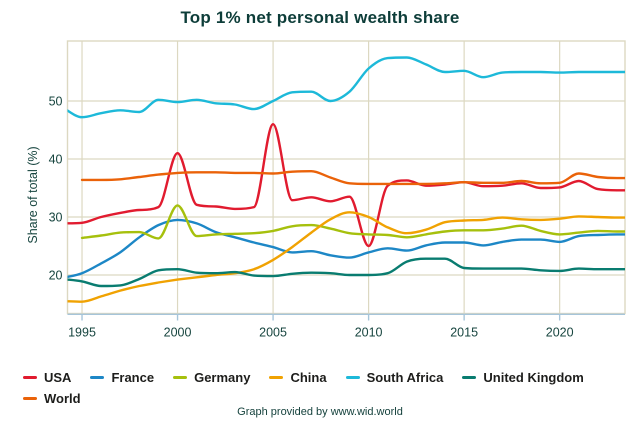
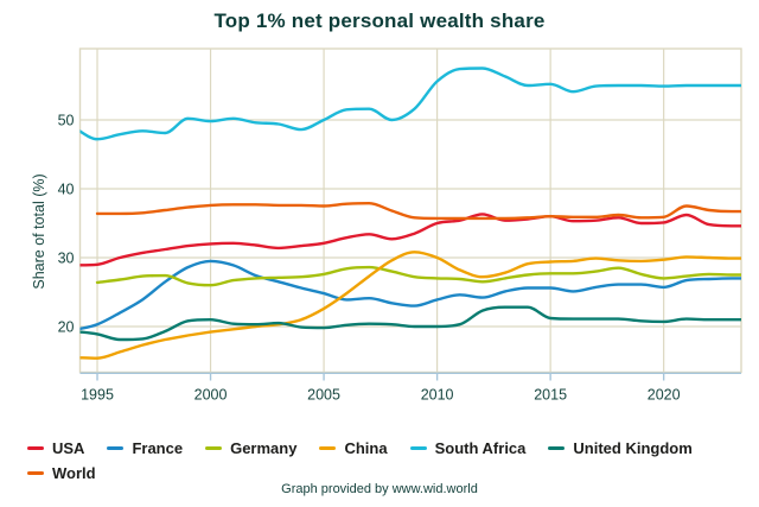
USA/2000: 41 -> 32
Germany/2000: 32 -> 26
USA/2005: 46 -> 32
USA/2010: 25 -> 35
